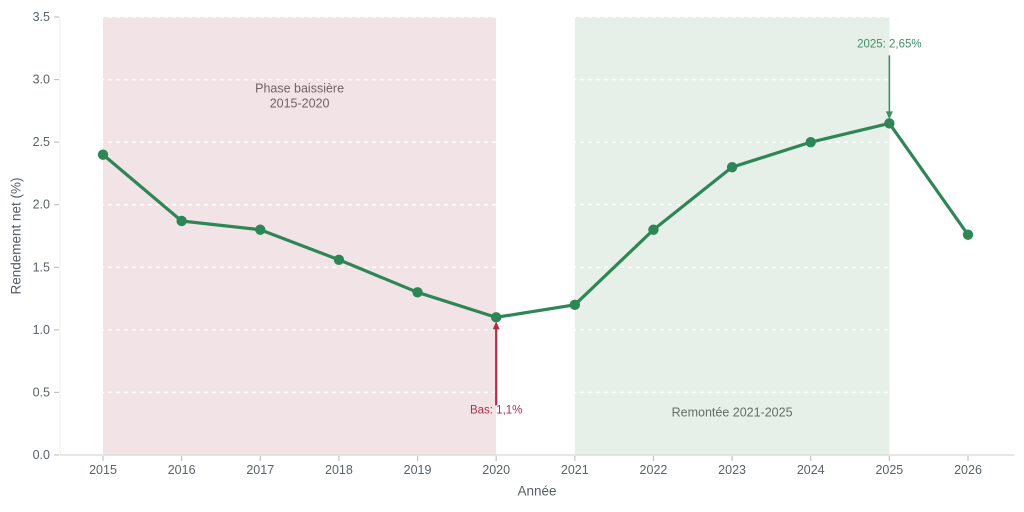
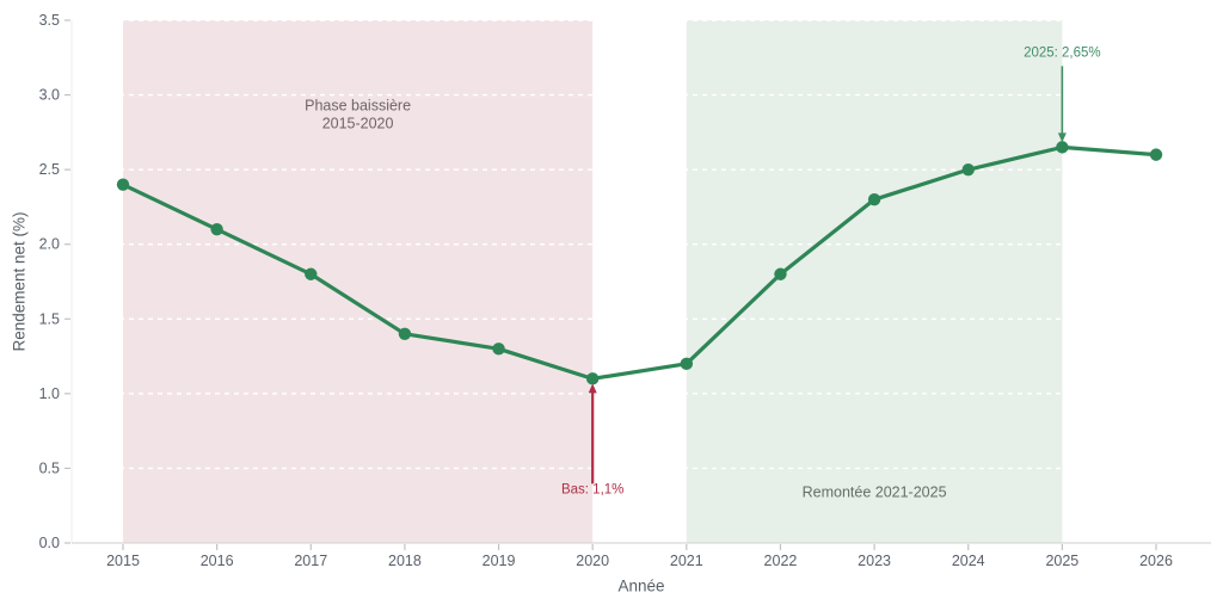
2016: 1.87 -> 2.10
2018: 1.56 -> 1.40
2026: 1.76 -> 2.60
